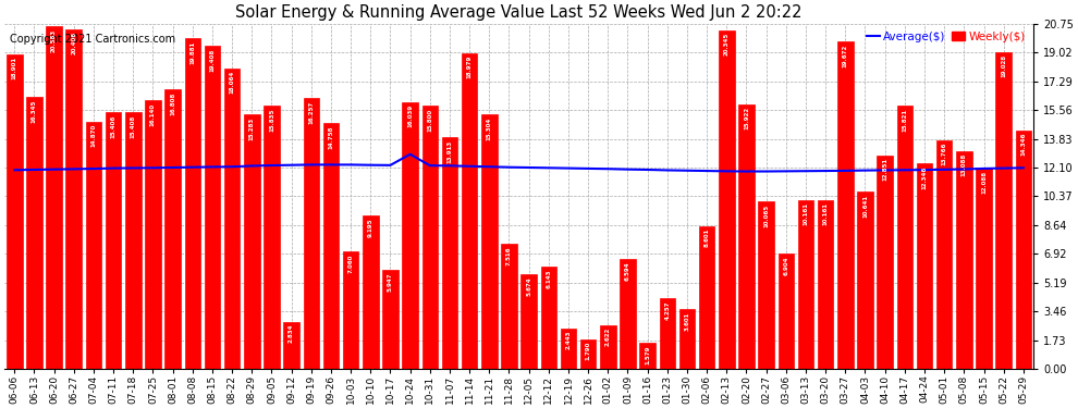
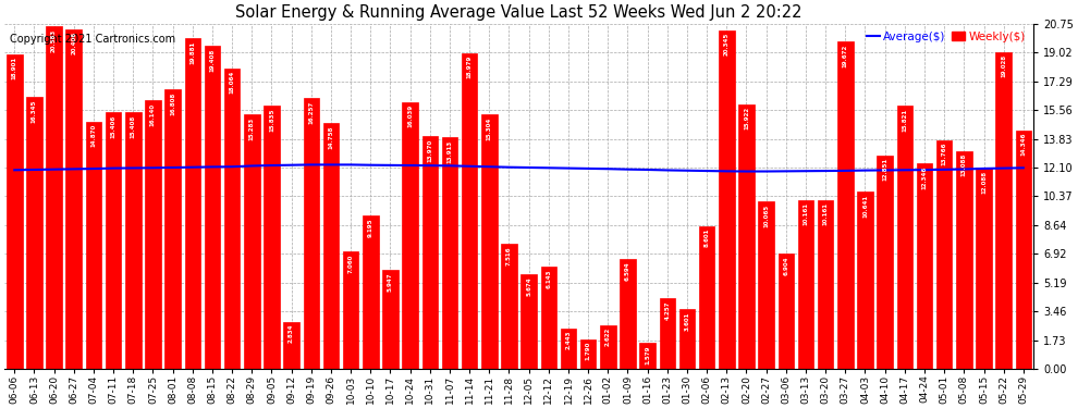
Average($)/10-24: 12.9 -> 12.2
Weekly($)/10-31: 15.8 -> 14.0
